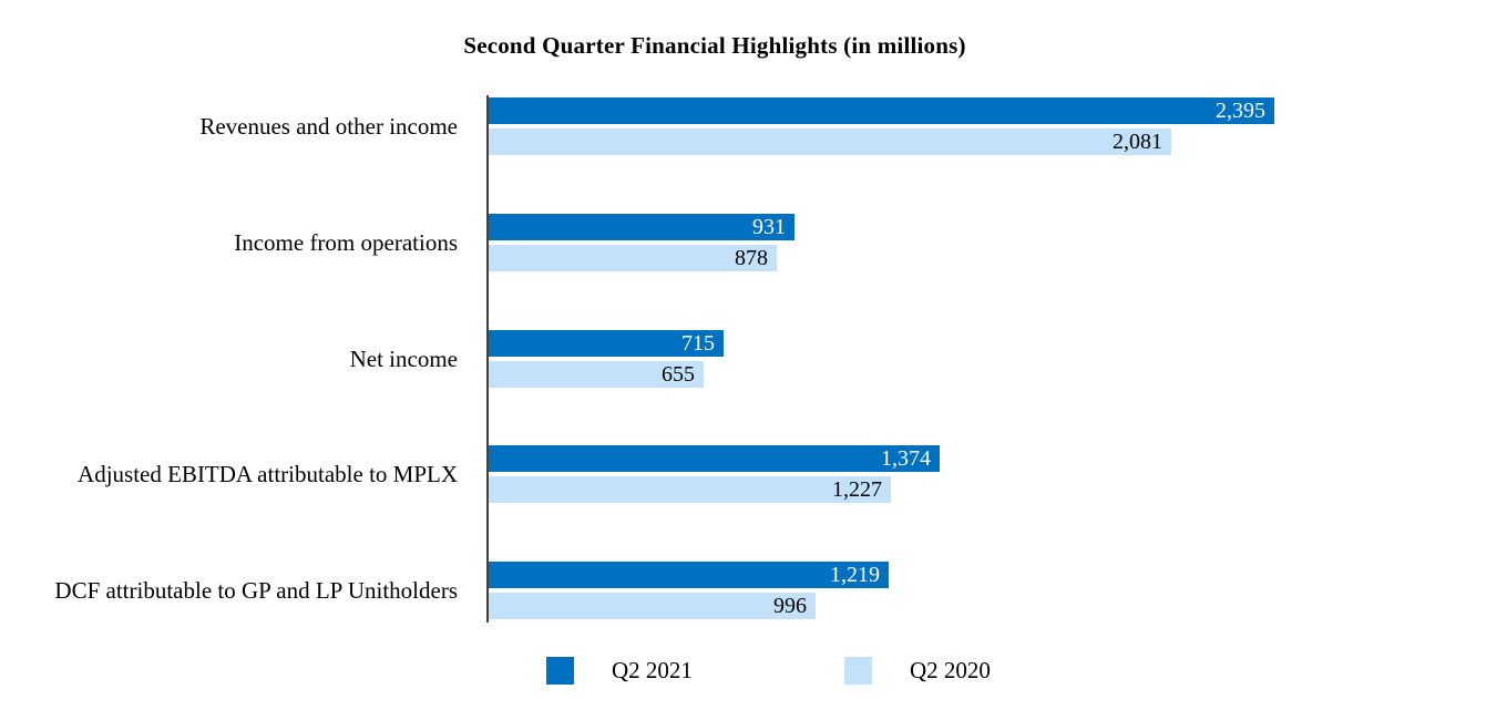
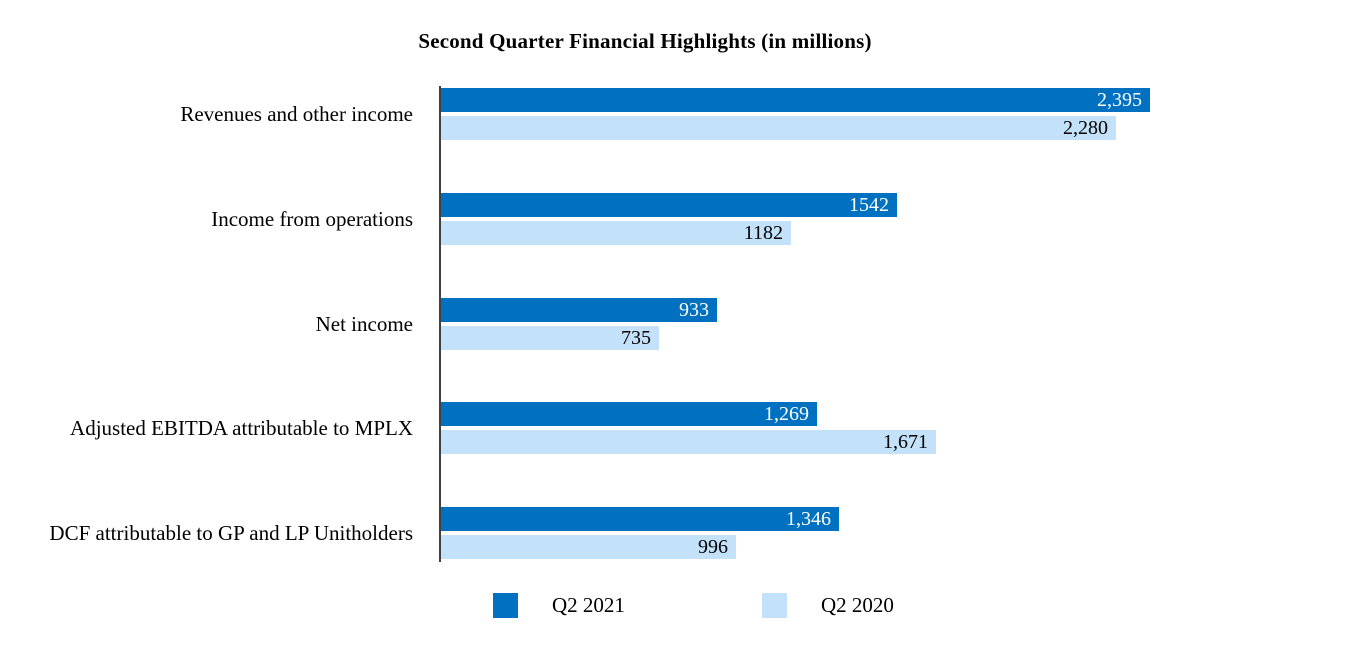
Q2 2020/Revenues and other income: 2,081 -> 2,280
Q2 2021/Income from operations: 931 -> 1542
Q2 2020/Income from operations: 878 -> 1182
Q2 2021/Net income: 715 -> 933
Q2 2020/Net income: 655 -> 735
Q2 2021/Adjusted EBITDA attributable to MPLX: 1,374 -> 1,269
Q2 2020/Adjusted EBITDA attributable to MPLX: 1,227 -> 1,671
Q2 2021/DCF attributable to GP and LP Unitholders: 1,219 -> 1,346
